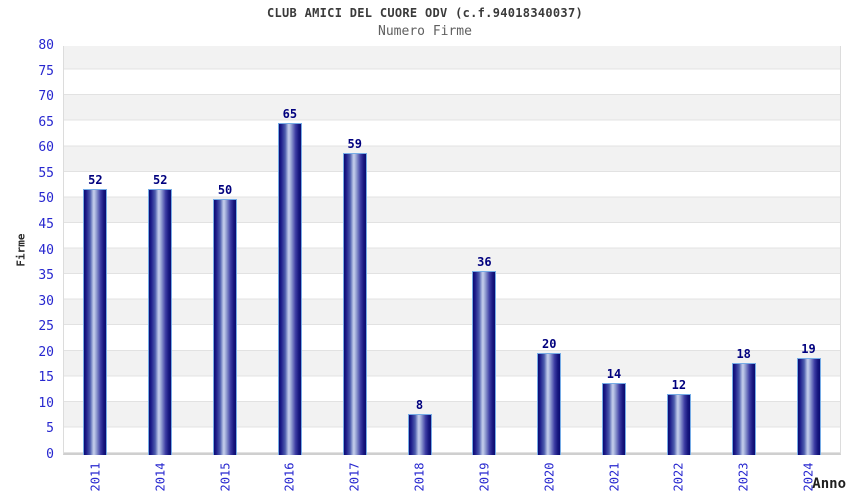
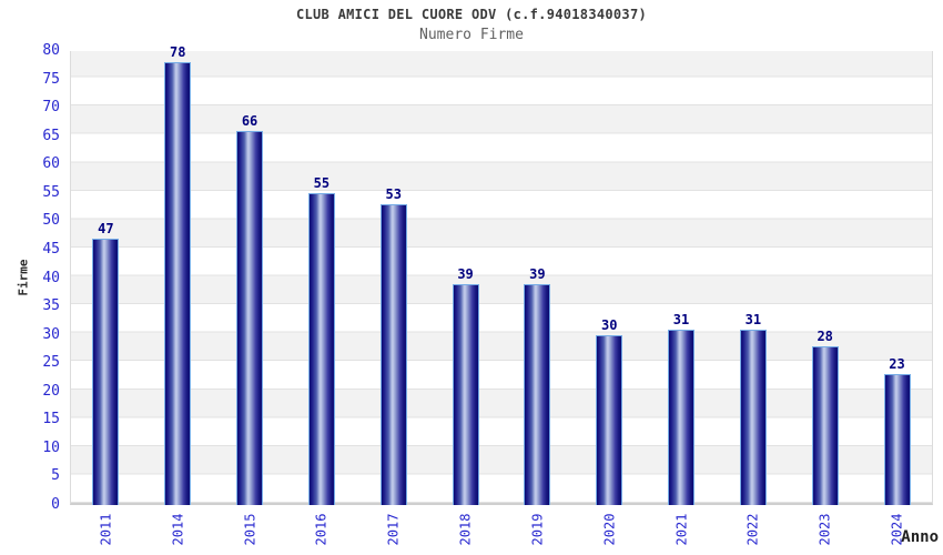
2011: 52 -> 47
2014: 52 -> 78
2015: 50 -> 66
2016: 65 -> 55
2017: 59 -> 53
2018: 8 -> 39
2019: 36 -> 39
2020: 20 -> 30
2021: 14 -> 31
2022: 12 -> 31
2023: 18 -> 28
2024: 19 -> 23
